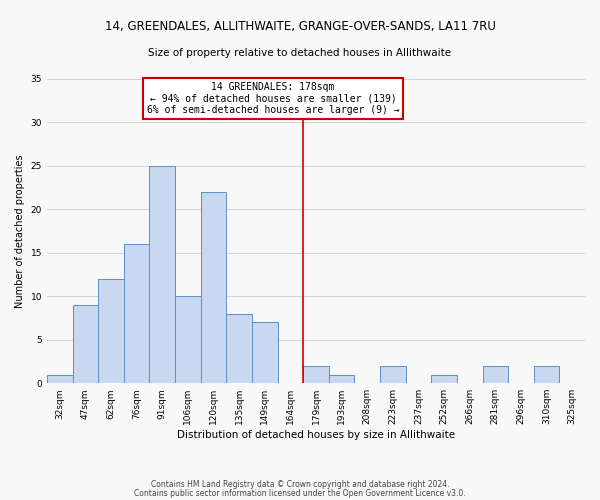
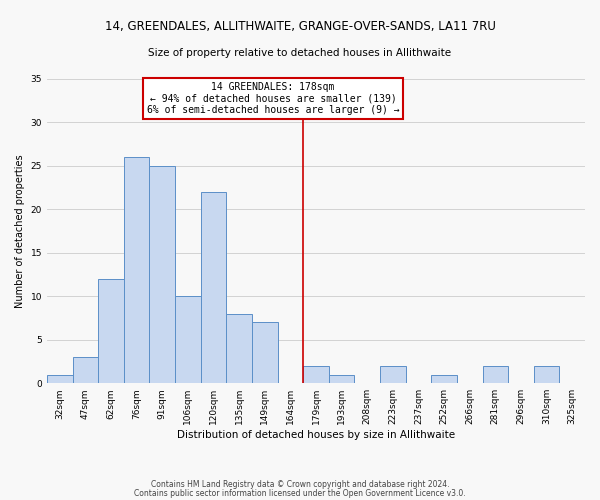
47sqm: 9 -> 3
76sqm: 16 -> 26
